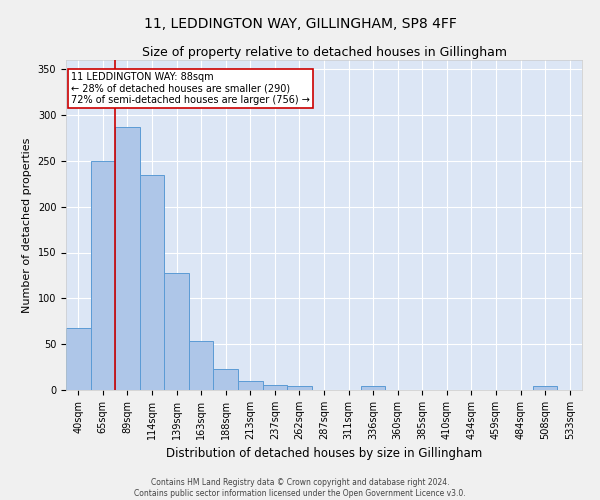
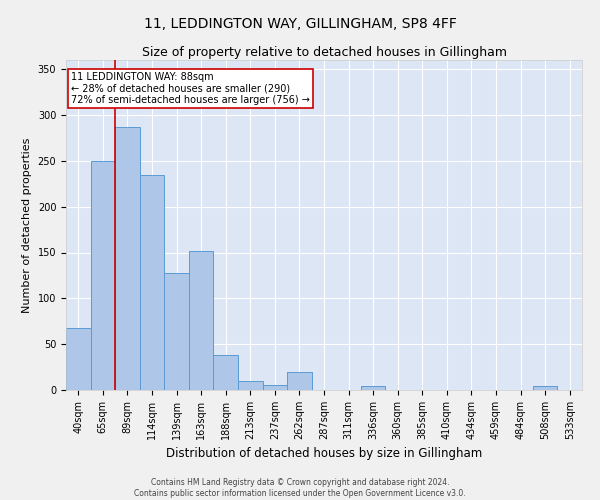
163sqm: 53 -> 152
188sqm: 23 -> 38
262sqm: 4 -> 20
